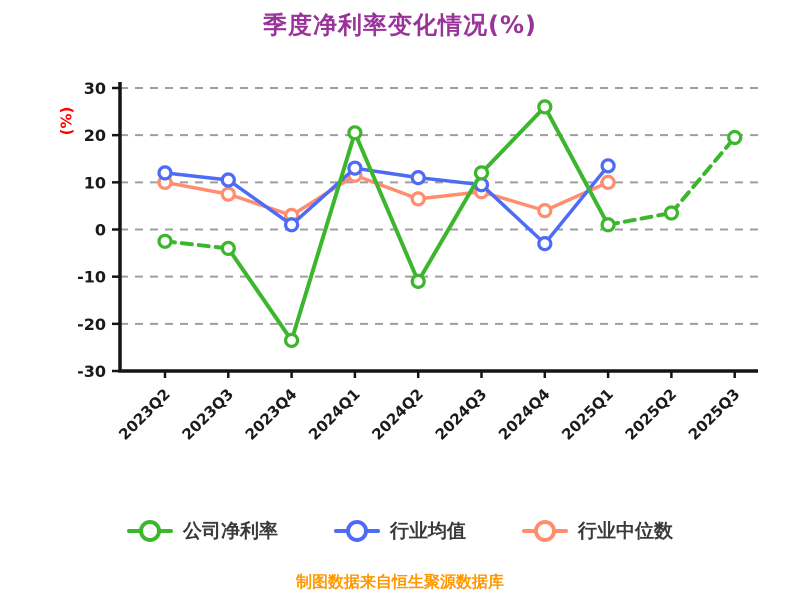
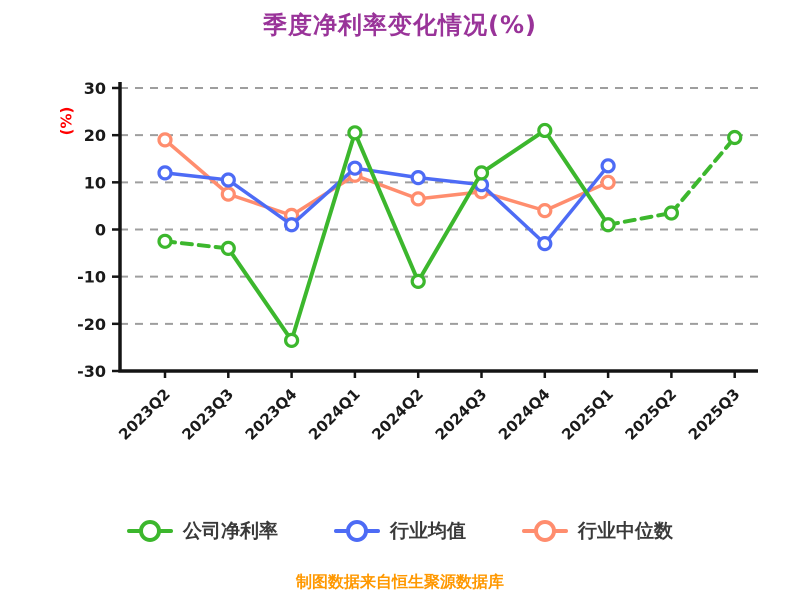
行业中位数/2023Q2: 10 -> 19
公司净利率/2024Q4: 26 -> 21
